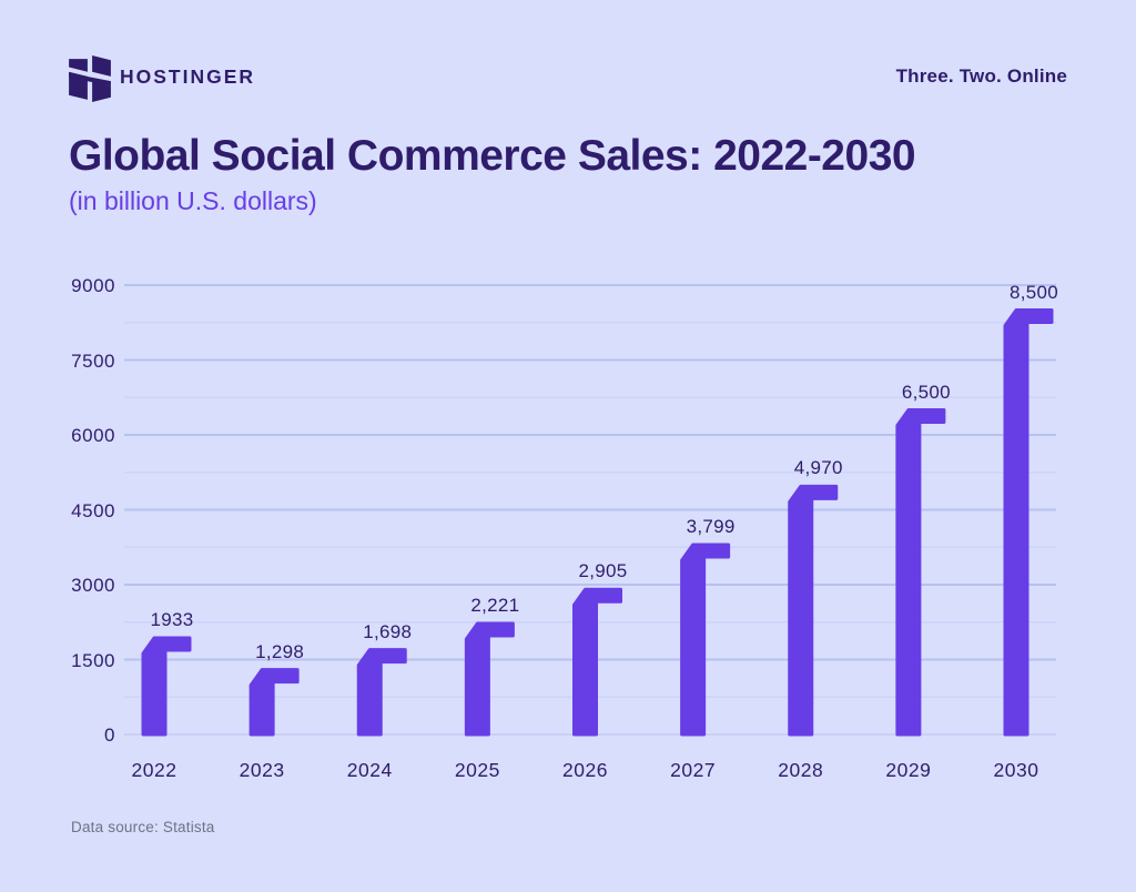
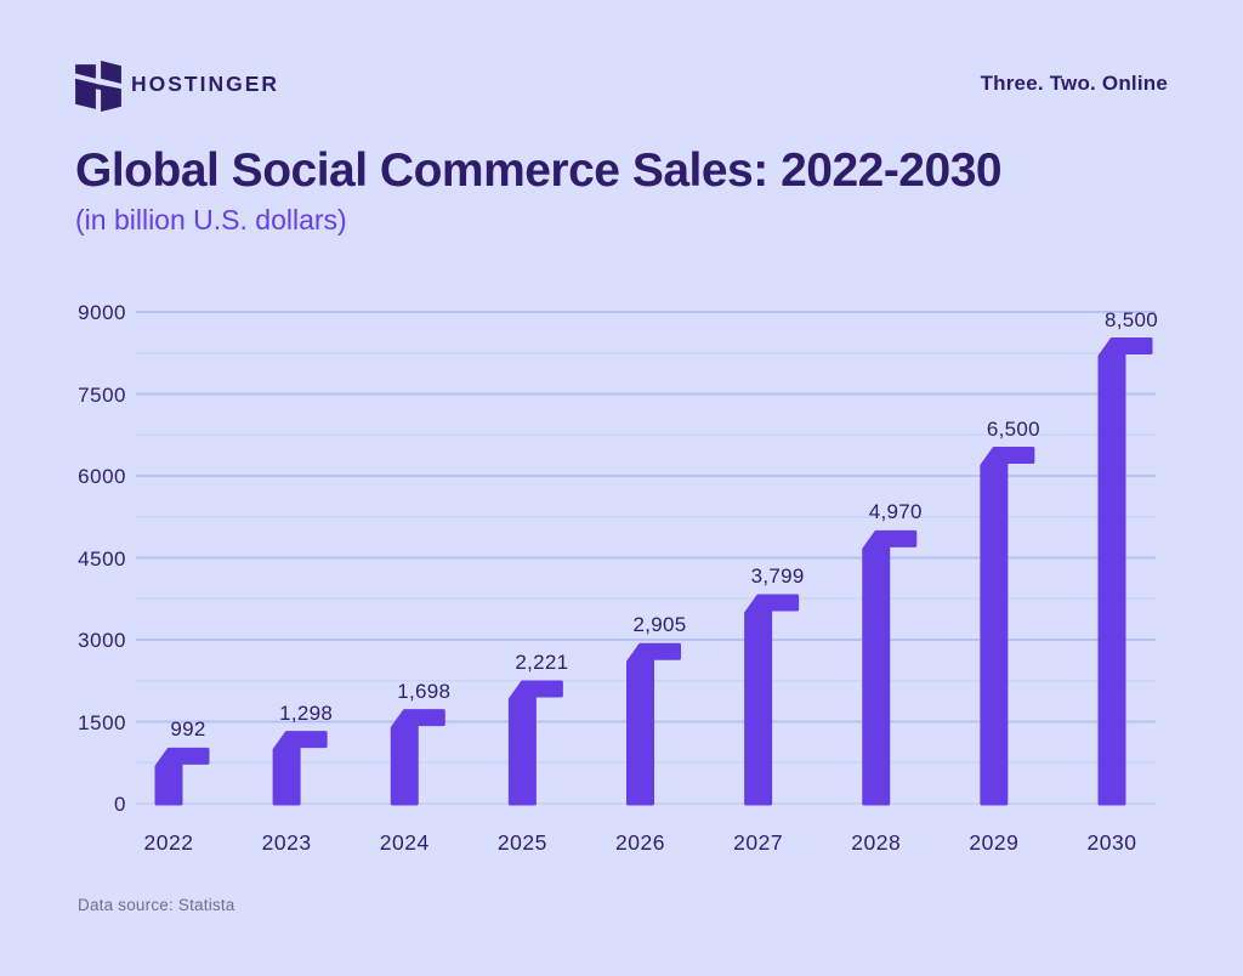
2022: 1933 -> 992
